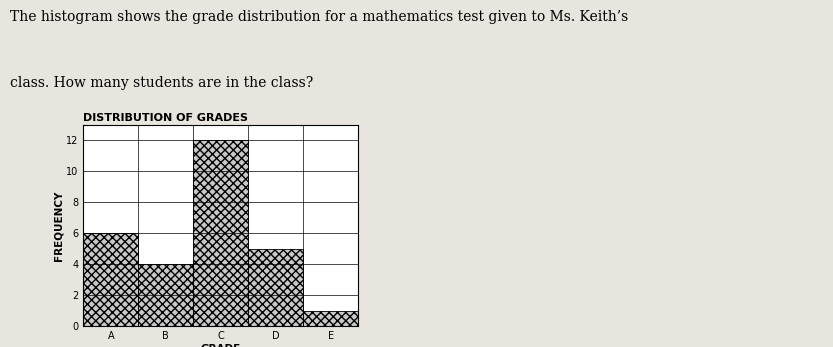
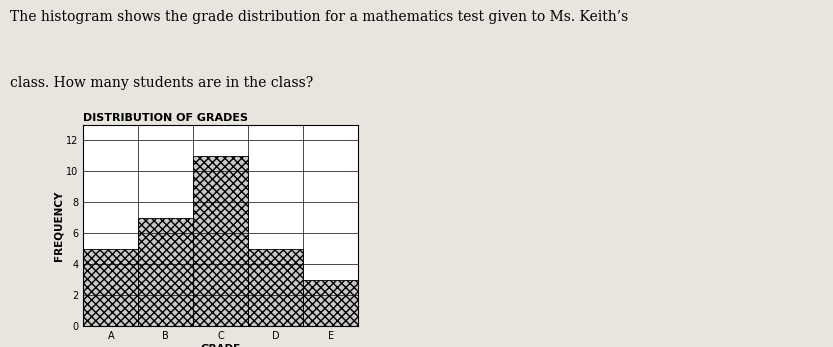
A: 6 -> 5
B: 4 -> 7
C: 12 -> 11
E: 1 -> 3
